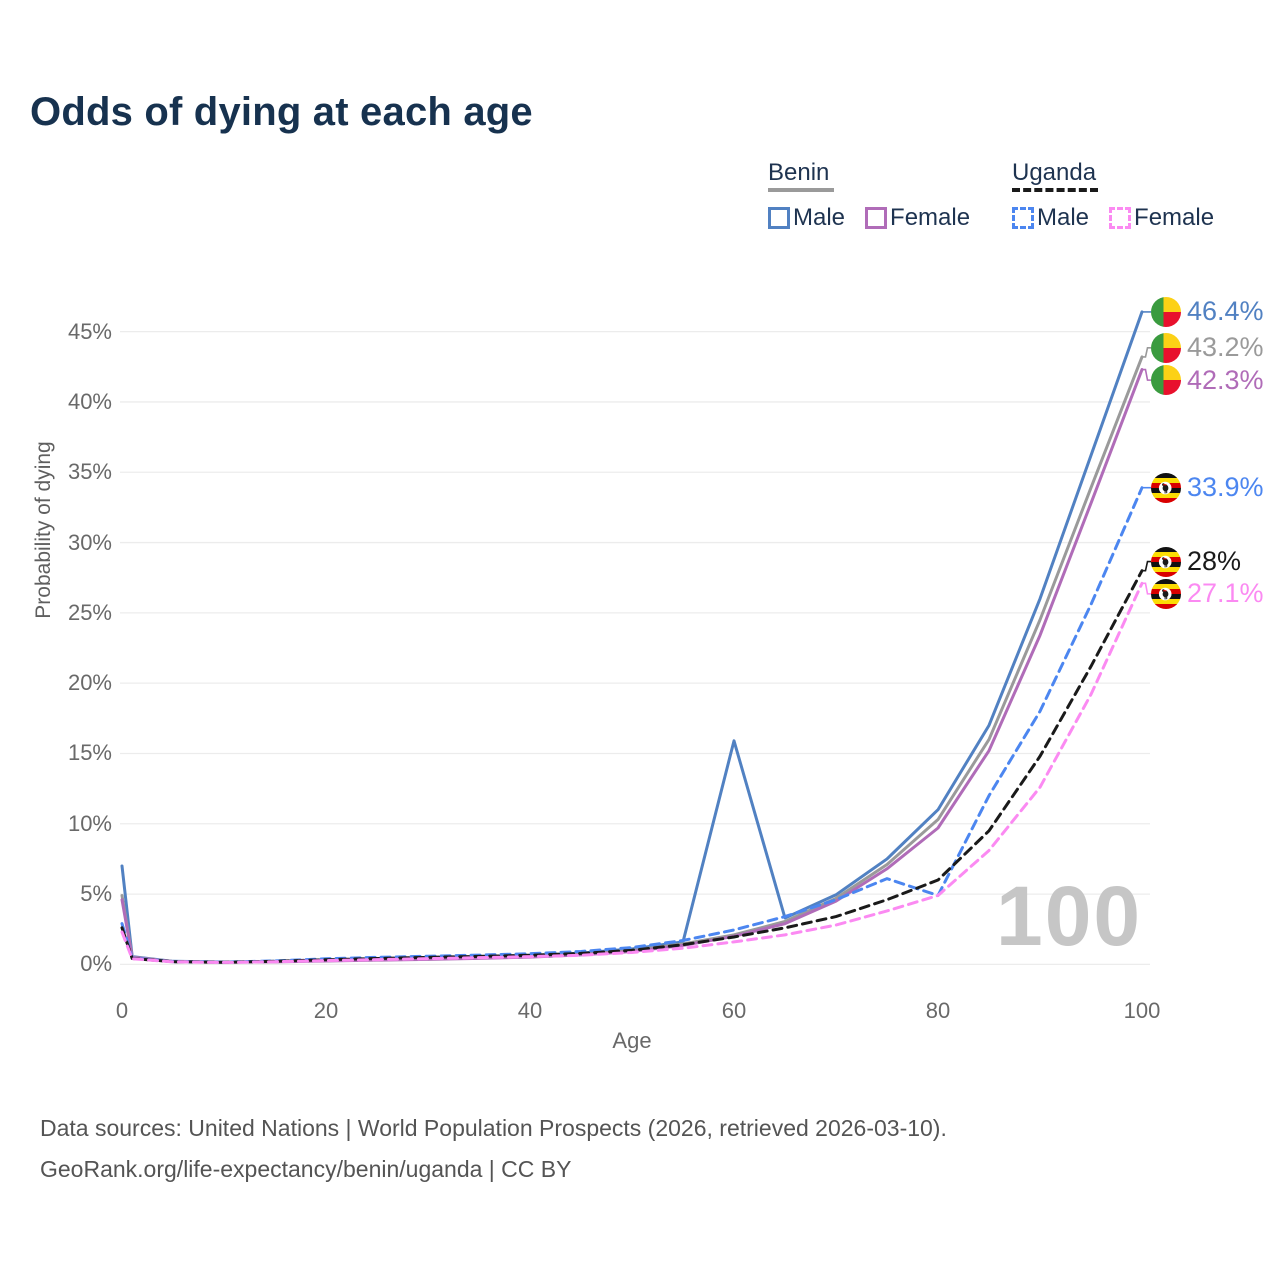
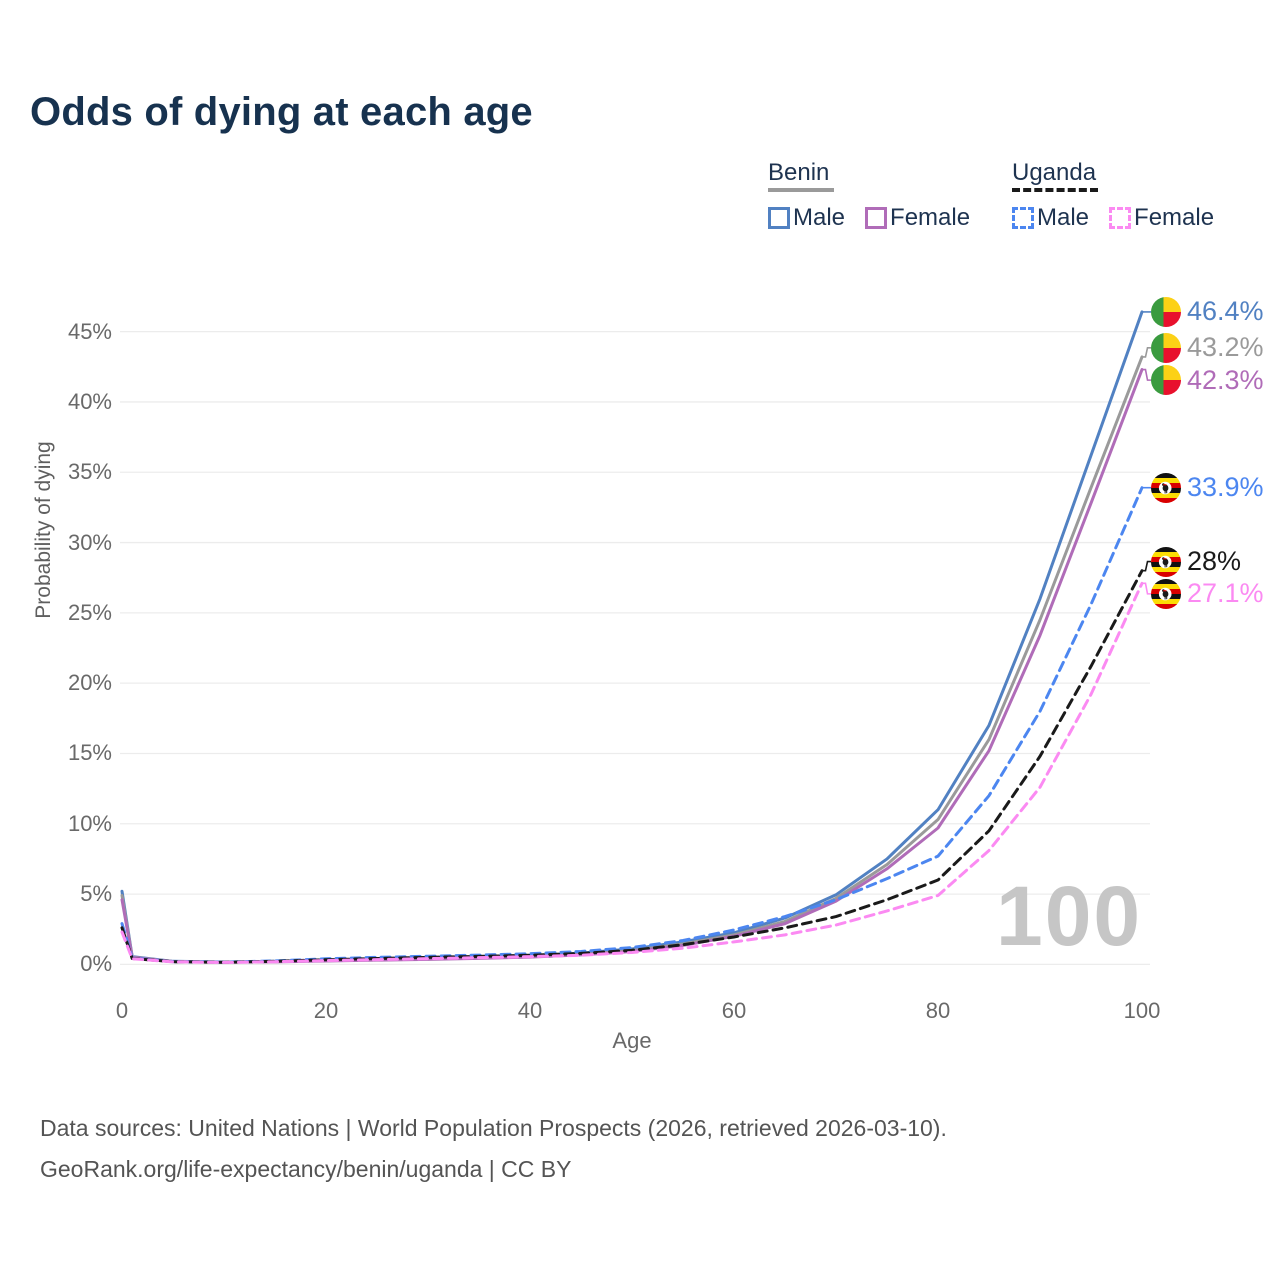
Benin Male/0: 7.0% -> 5.2%
Benin Male/60: 15.9% -> 2.2%
Uganda Male/80: 4.9% -> 7.7%
